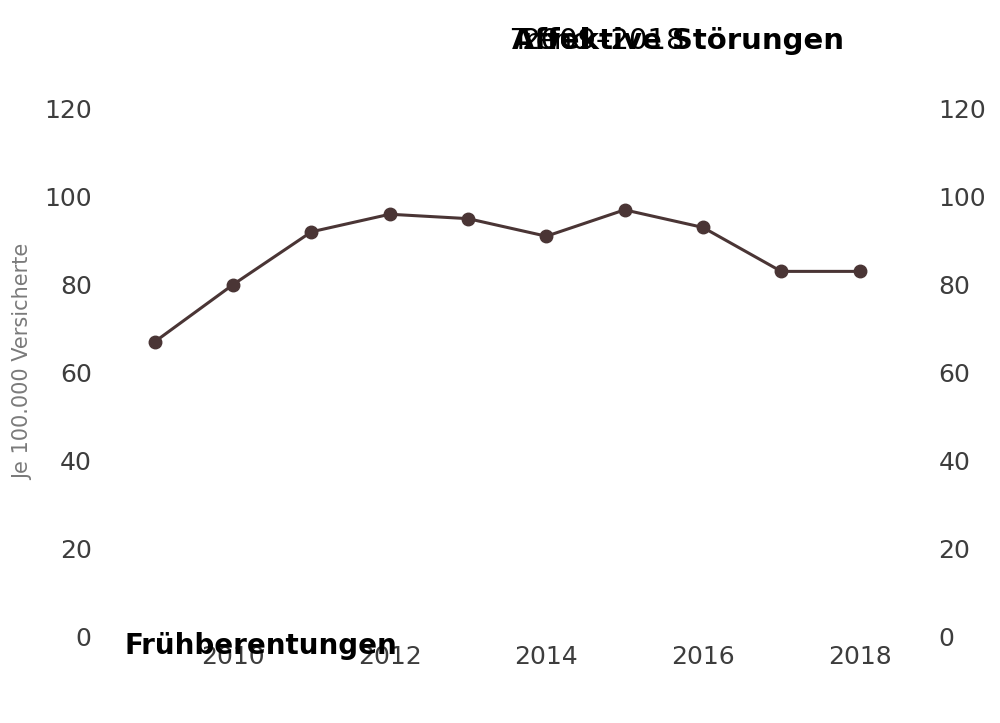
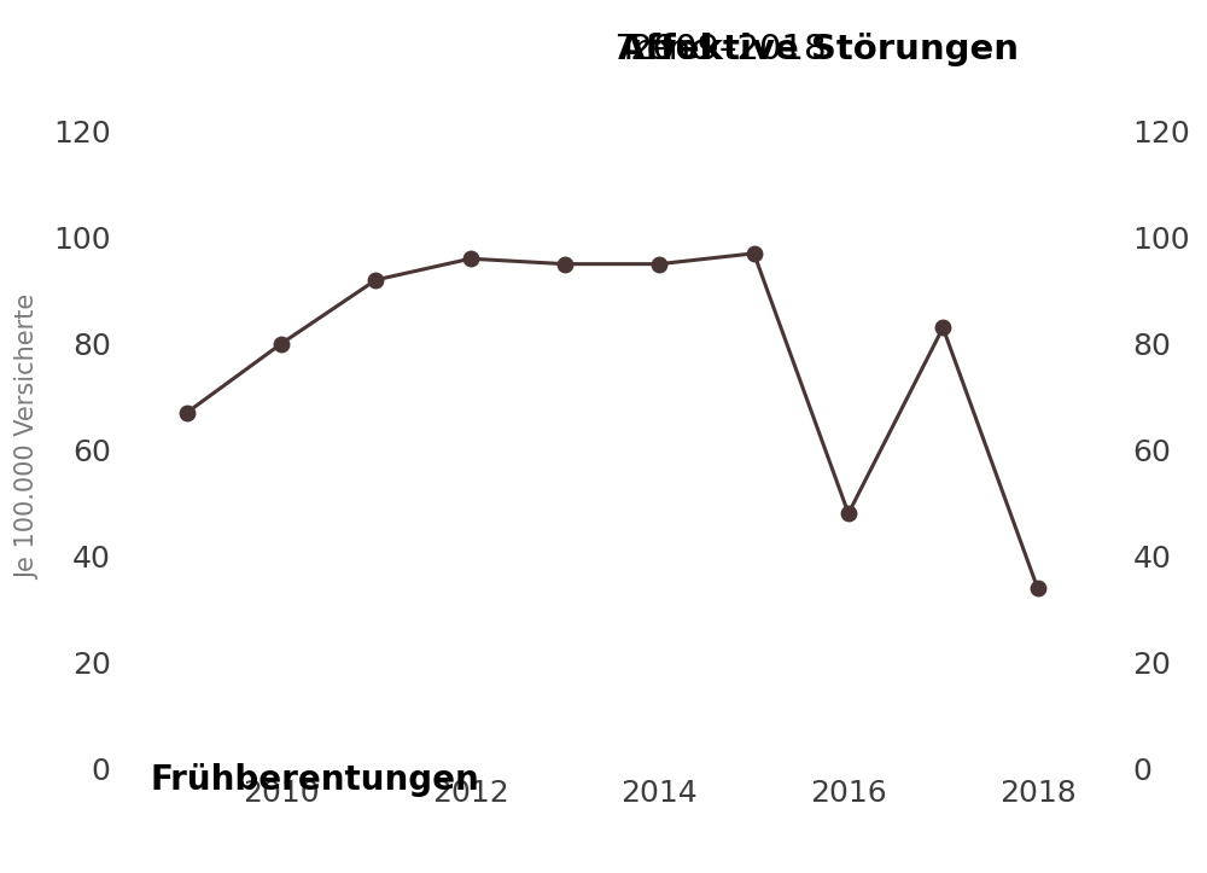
2014: 91 -> 95
2016: 93 -> 48
2018: 83 -> 34
